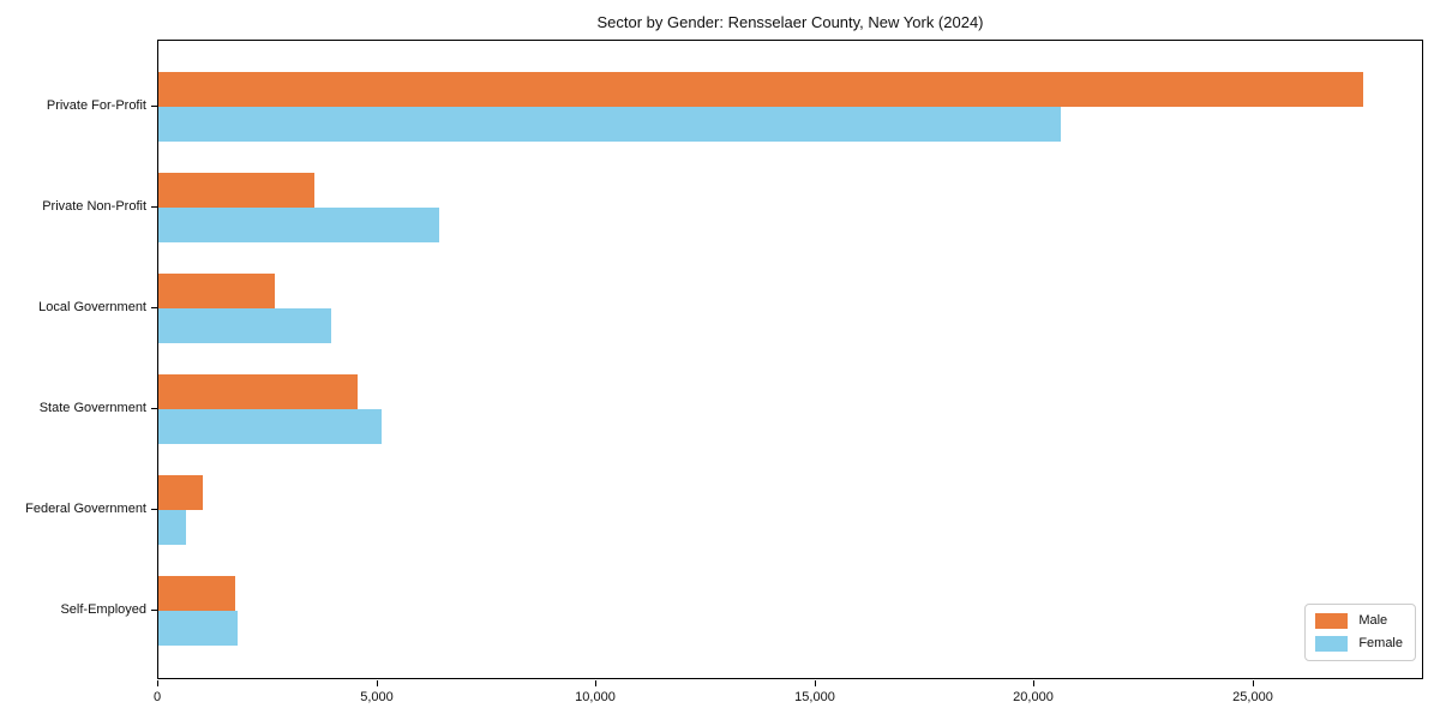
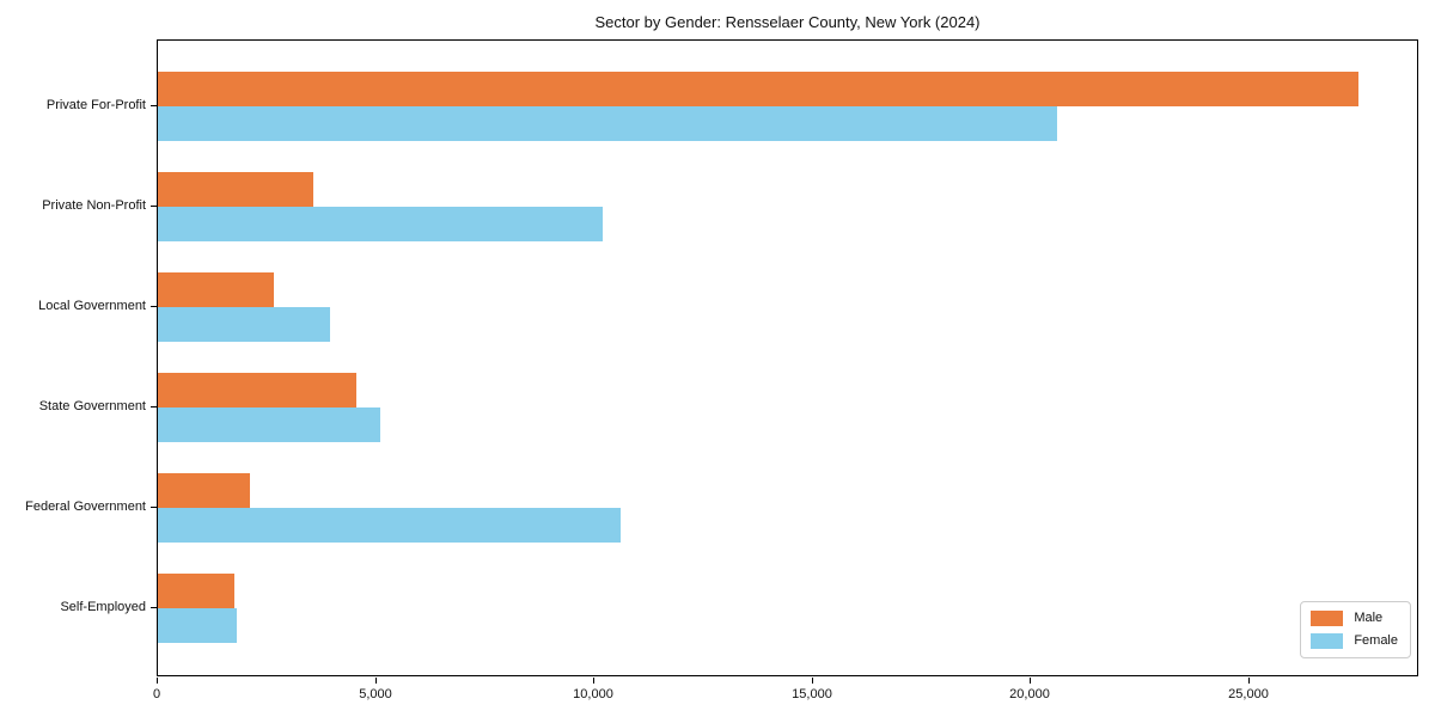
Female/Private Non-Profit: 6400 -> 10200
Male/Federal Government: 1000 -> 2100
Female/Federal Government: 600 -> 10600
